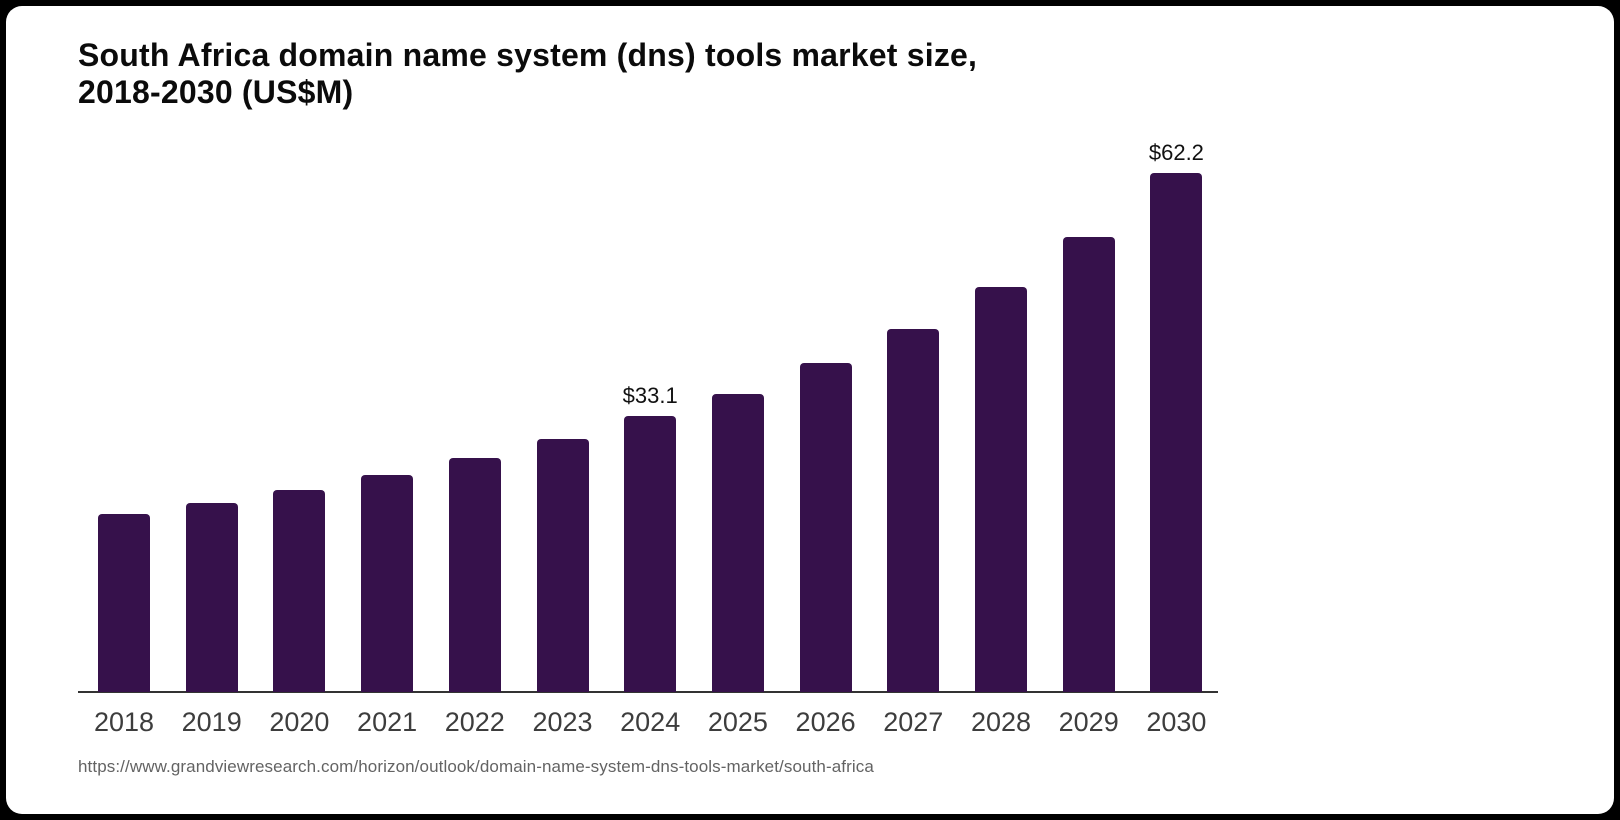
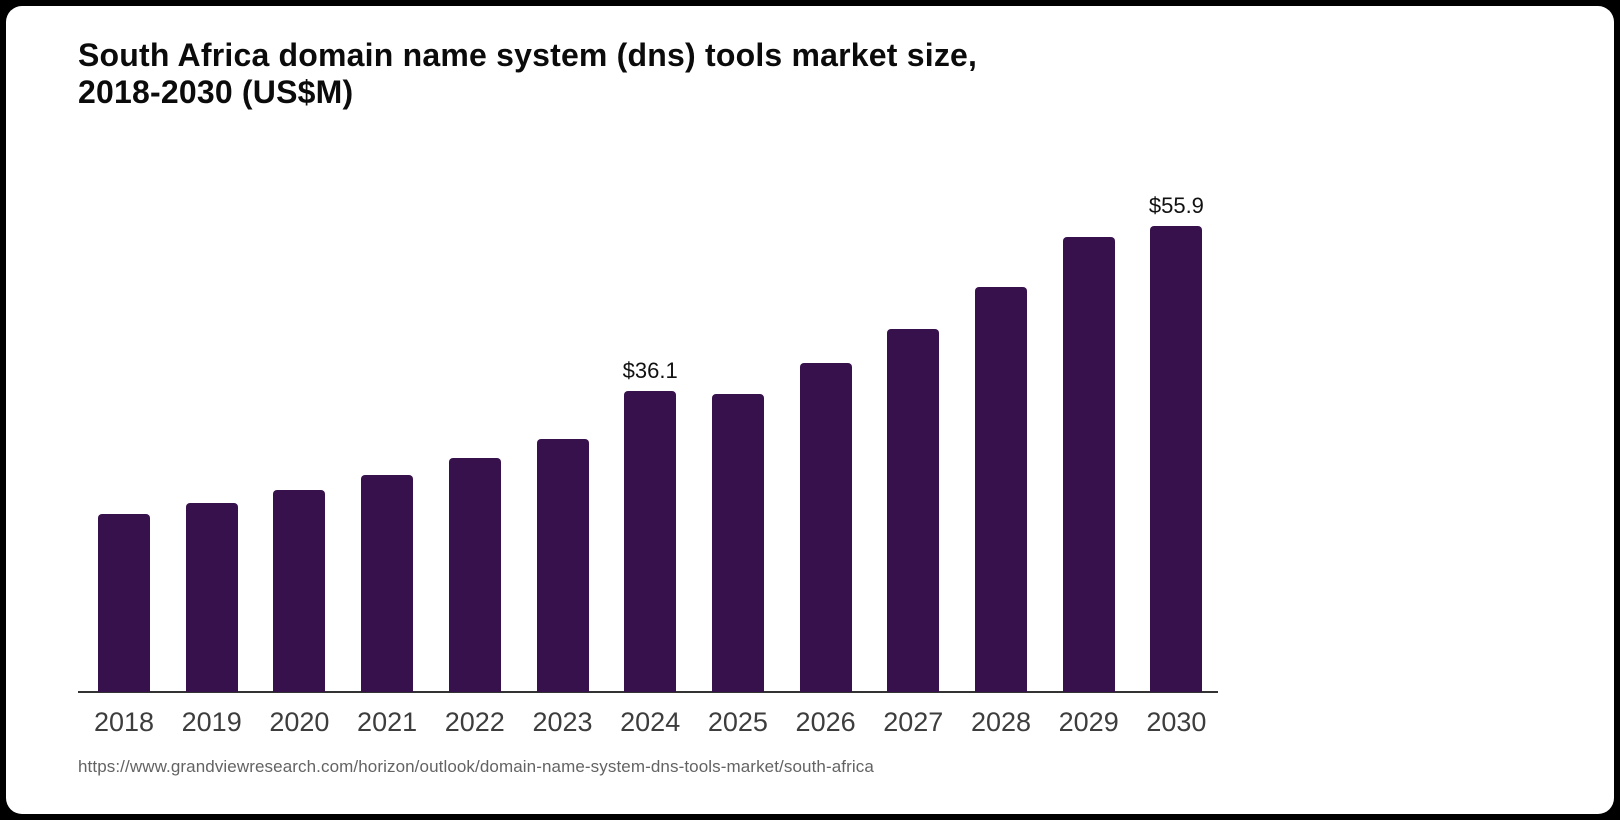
2024: $33.1 -> $36.1
2030: $62.2 -> $55.9
